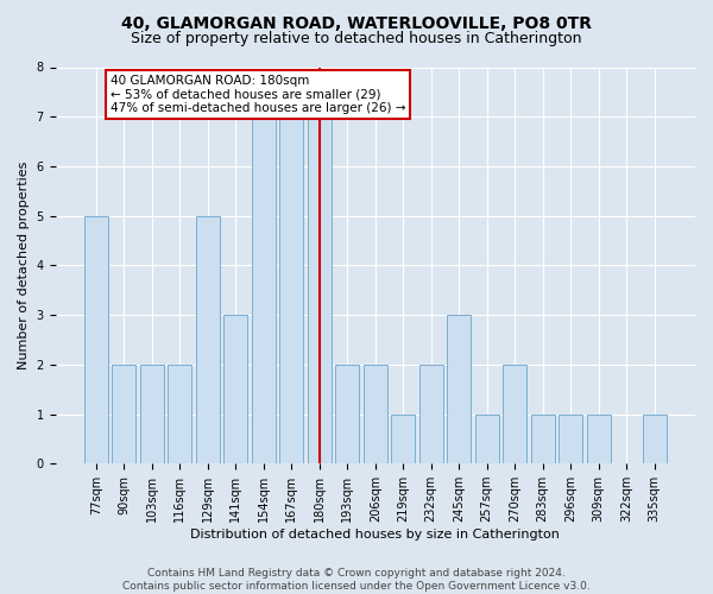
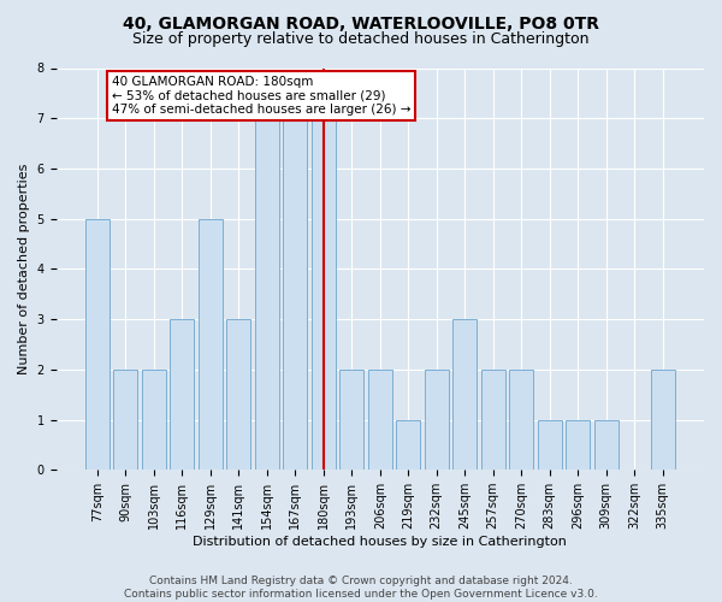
116sqm: 2 -> 3
257sqm: 1 -> 2
335sqm: 1 -> 2
